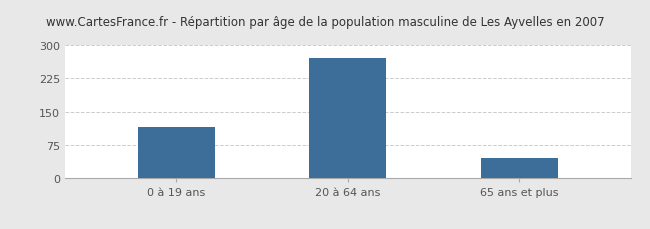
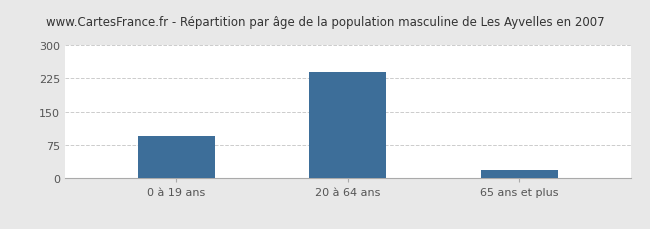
0 à 19 ans: 115 -> 95
20 à 64 ans: 270 -> 240
65 ans et plus: 45 -> 20
